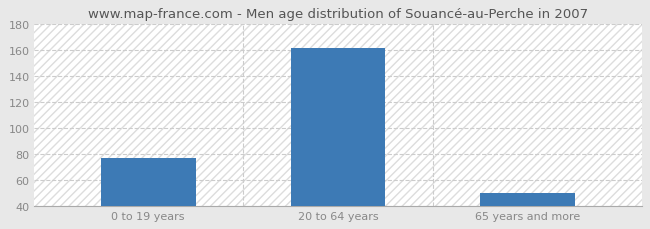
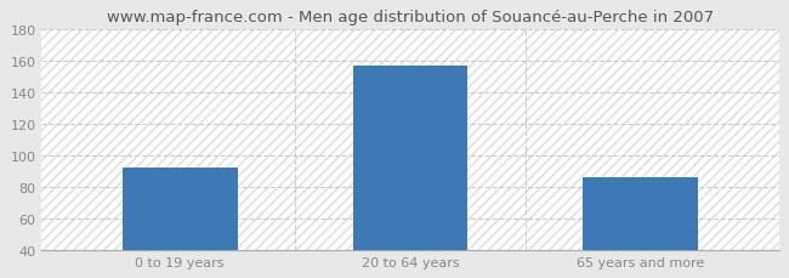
0 to 19 years: 77 -> 92
20 to 64 years: 162 -> 157
65 years and more: 50 -> 86
